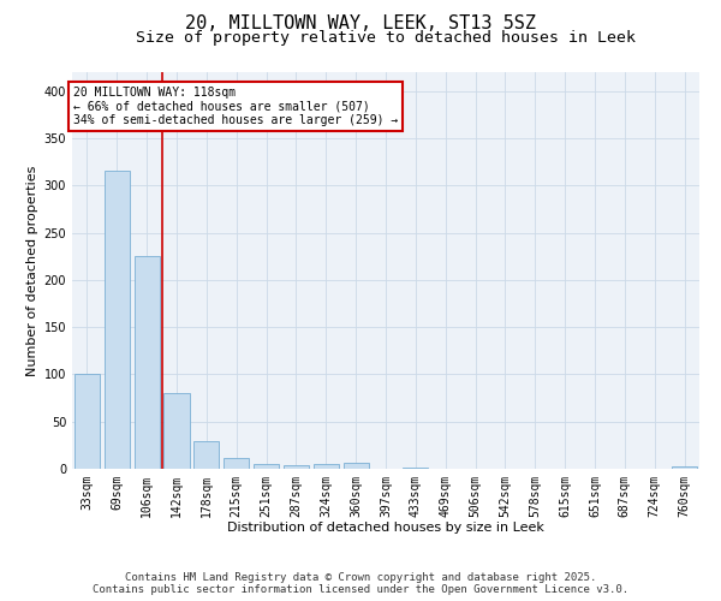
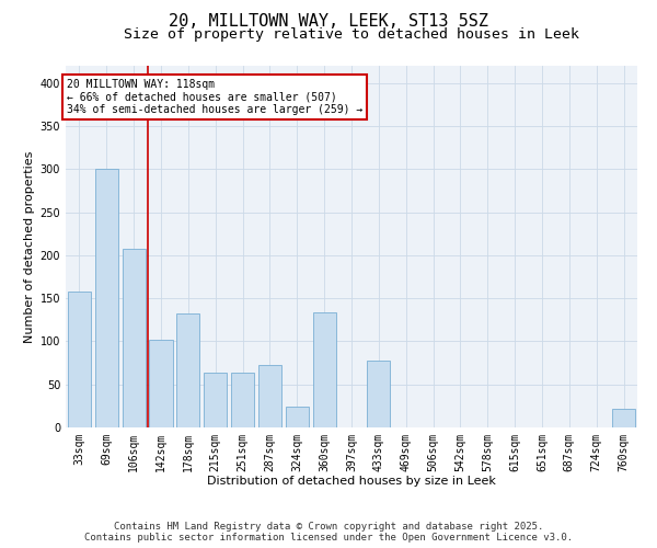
33sqm: 100 -> 158
69sqm: 315 -> 300
106sqm: 225 -> 208
142sqm: 80 -> 102
178sqm: 29 -> 132
215sqm: 11 -> 64
251sqm: 5 -> 64
287sqm: 4 -> 72
324sqm: 5 -> 24
360sqm: 6 -> 134
433sqm: 1 -> 78
760sqm: 2 -> 22
